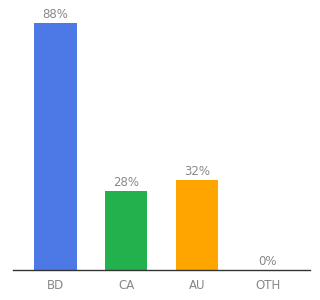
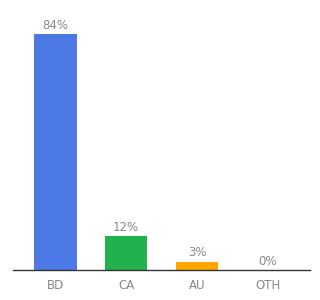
BD: 88% -> 84%
CA: 28% -> 12%
AU: 32% -> 3%
